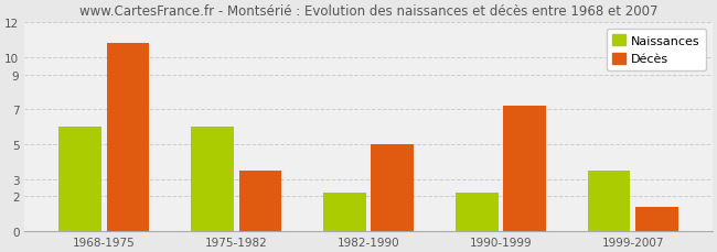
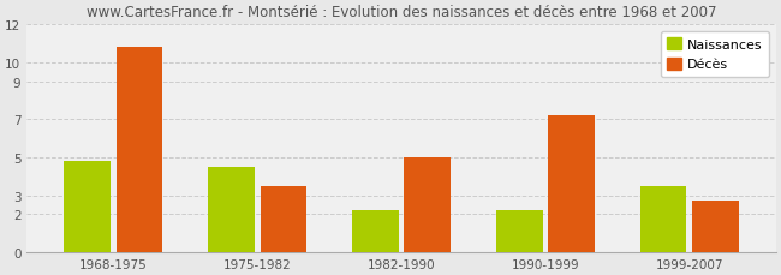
Naissances/1968-1975: 6.0 -> 4.8
Naissances/1975-1982: 6.0 -> 4.5
Décès/1999-2007: 1.4 -> 2.7
